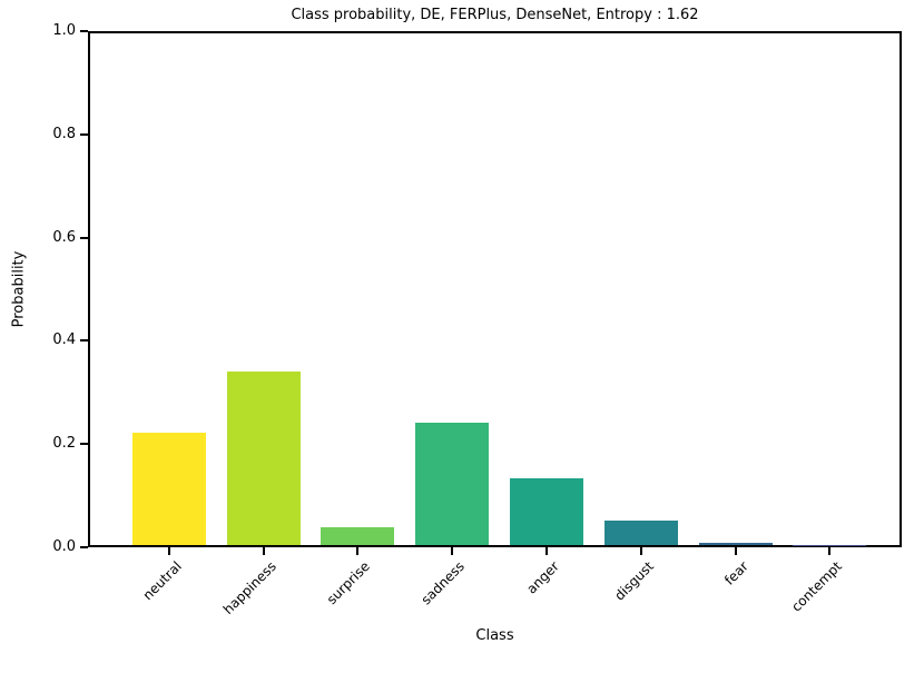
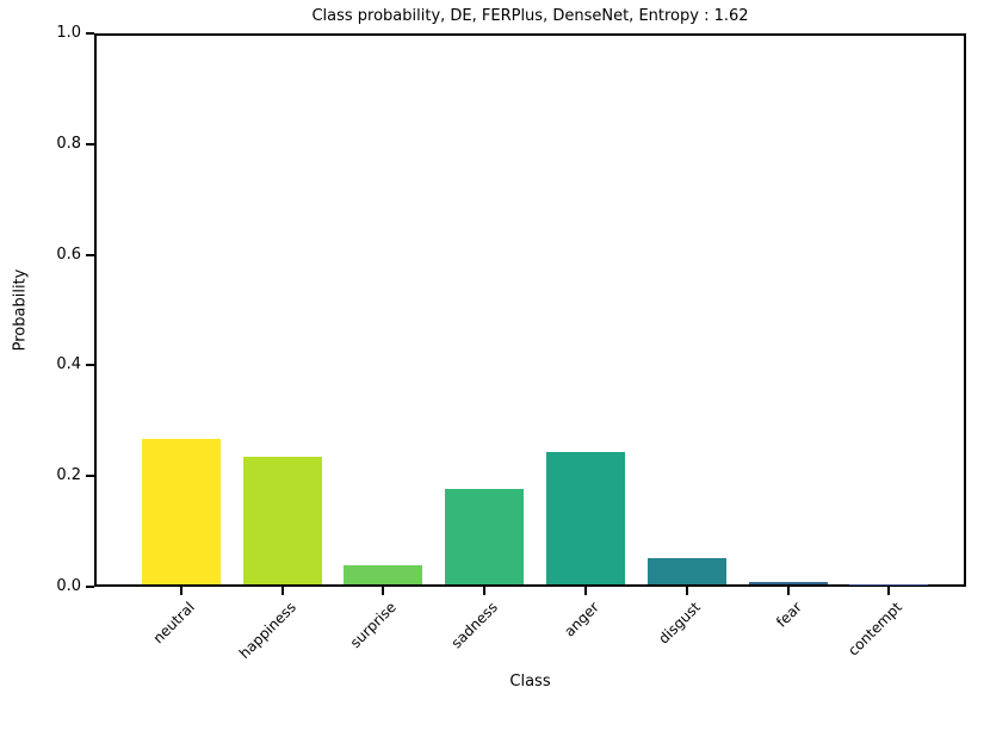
neutral: 0.22 -> 0.27
happiness: 0.34 -> 0.23
sadness: 0.24 -> 0.17
anger: 0.13 -> 0.24
